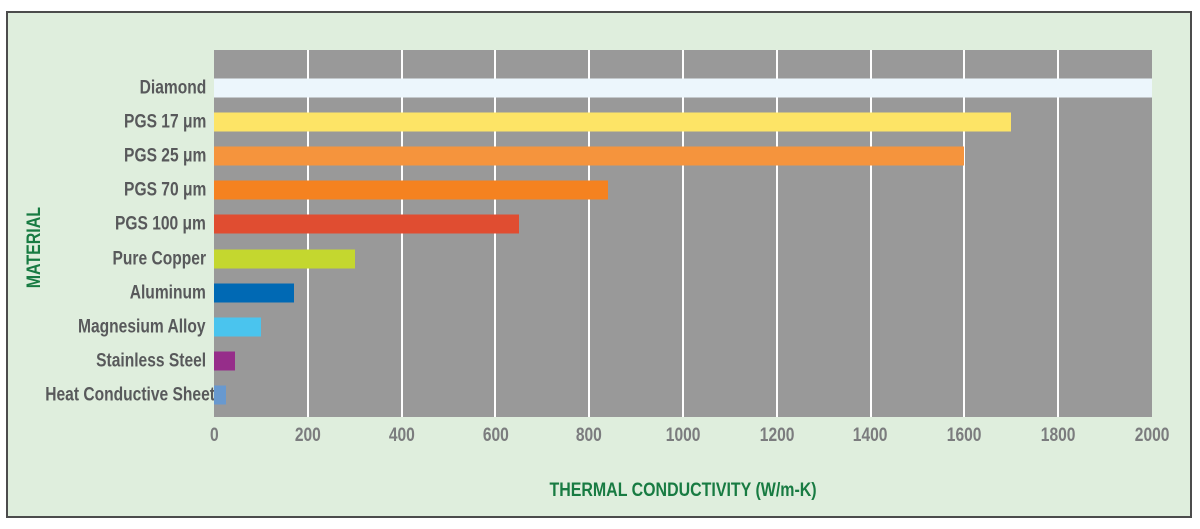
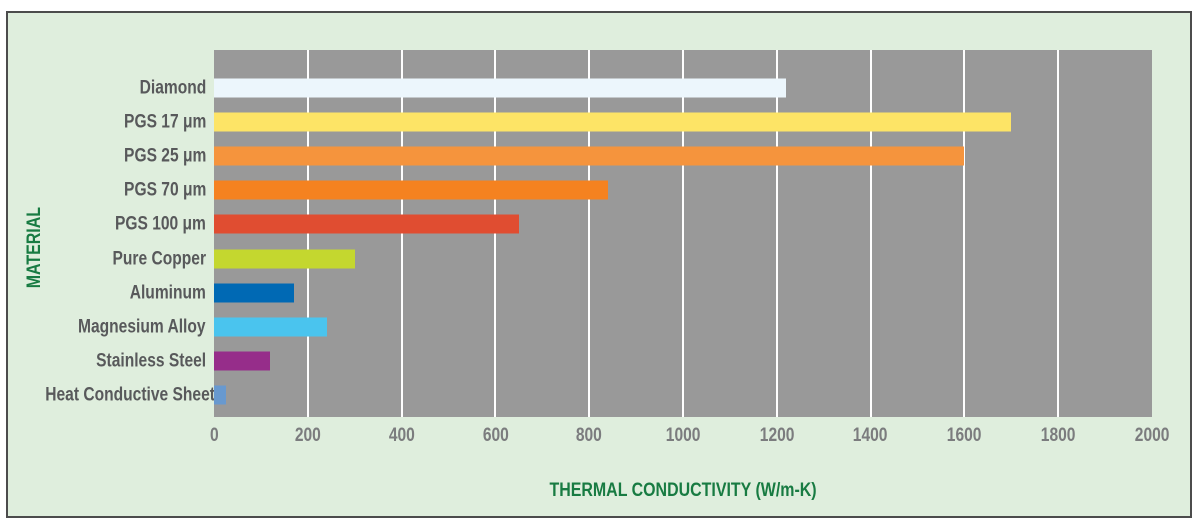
Diamond: 2000 -> 1220
Magnesium Alloy: 100 -> 240
Stainless Steel: 40 -> 120
